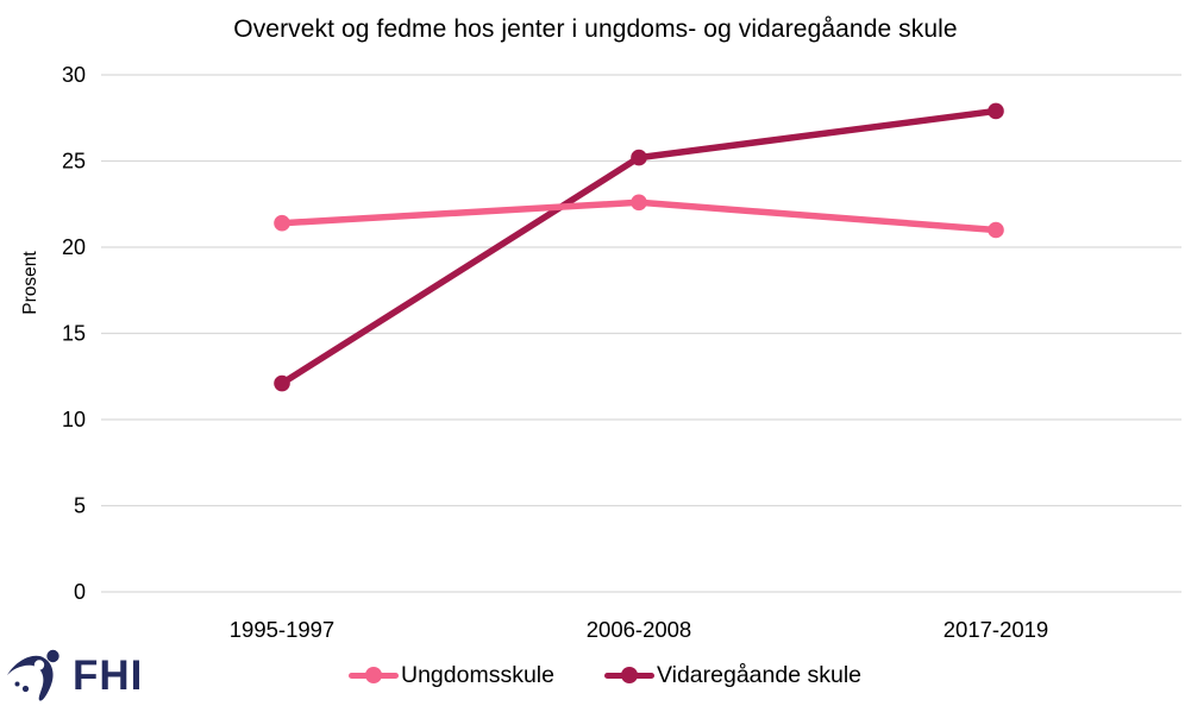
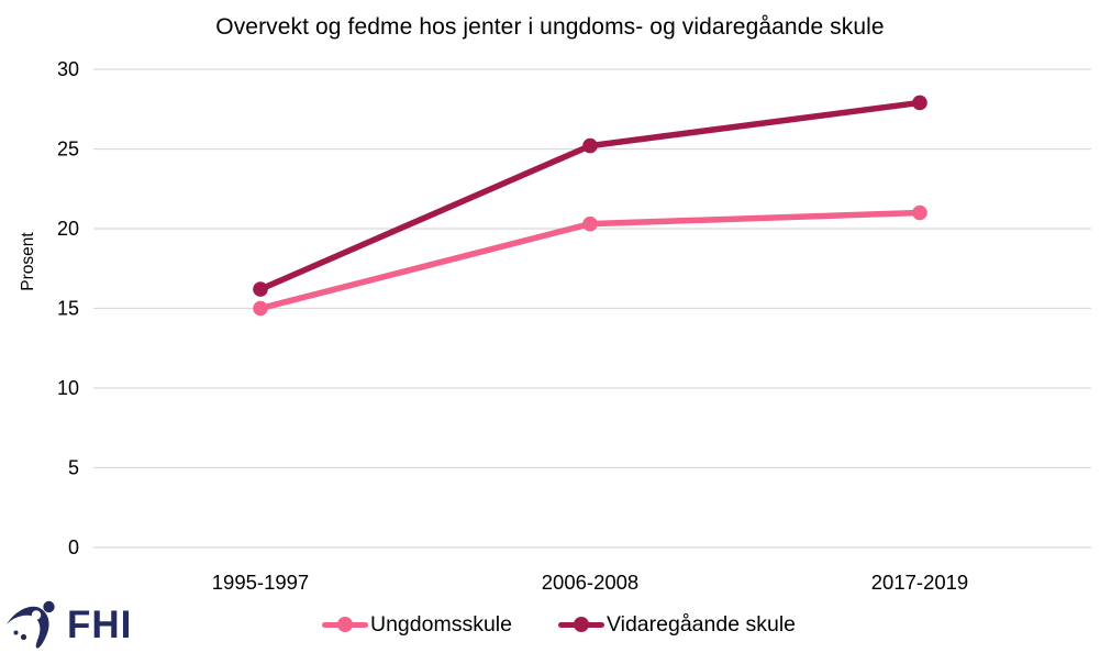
Ungdomsskule/1995-1997: 21.4 -> 15.0
Vidaregåande skule/1995-1997: 12.1 -> 16.2
Ungdomsskule/2006-2008: 22.6 -> 20.3
